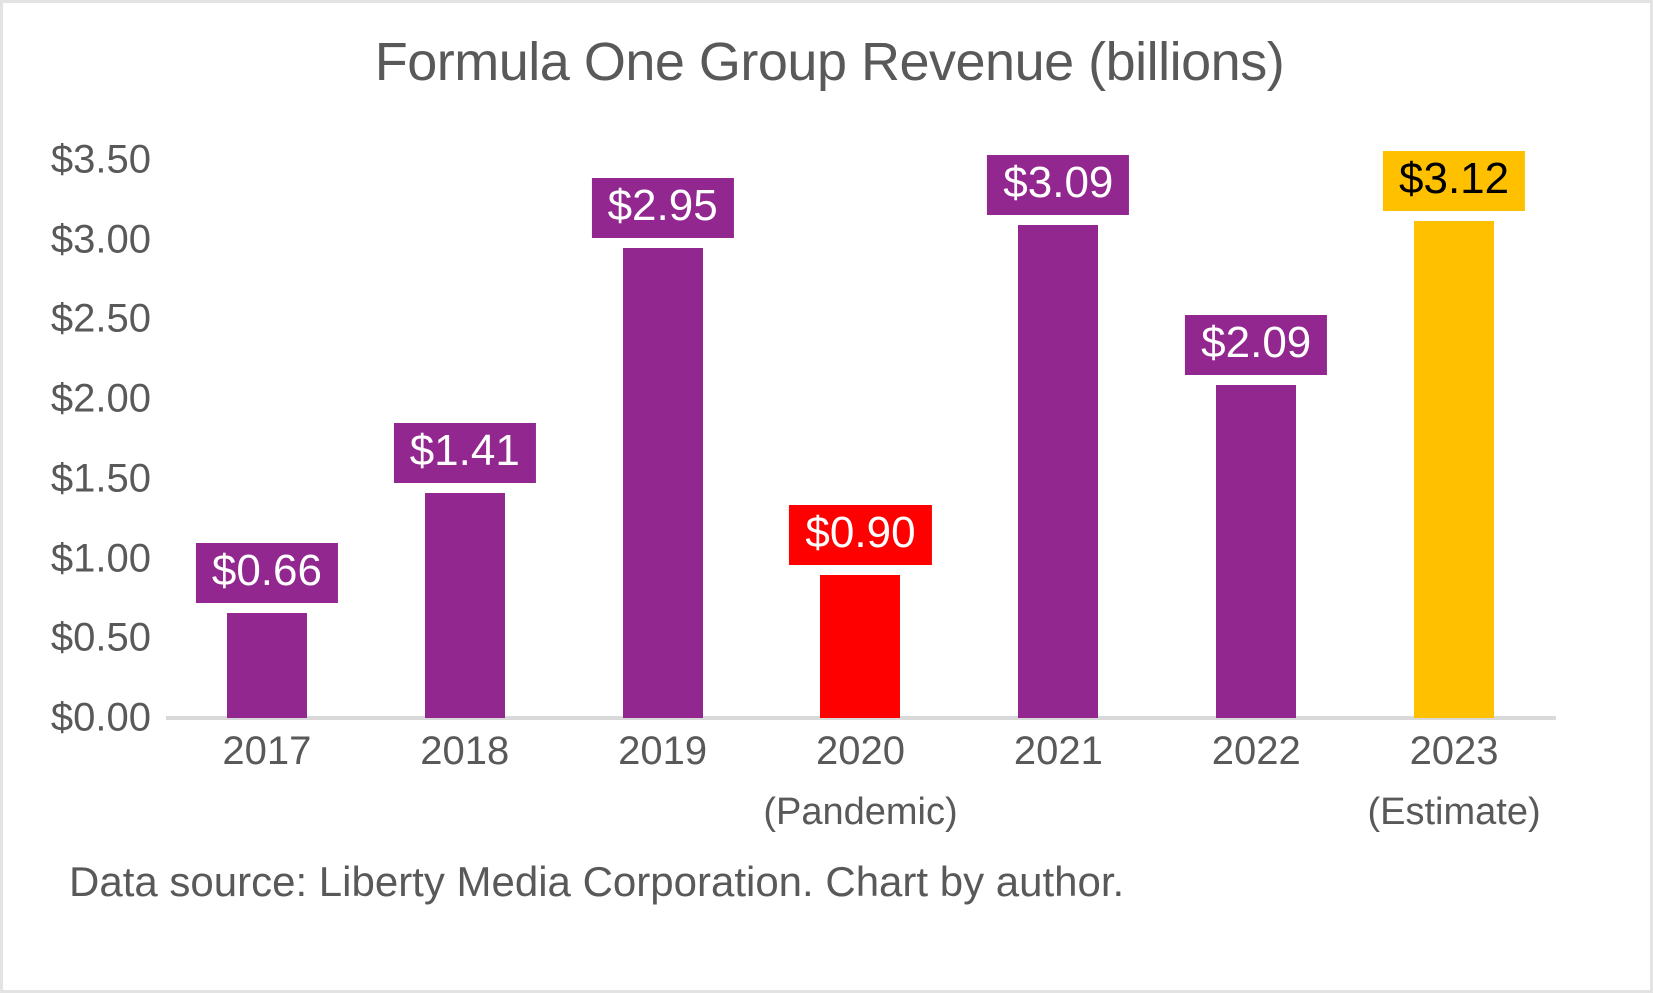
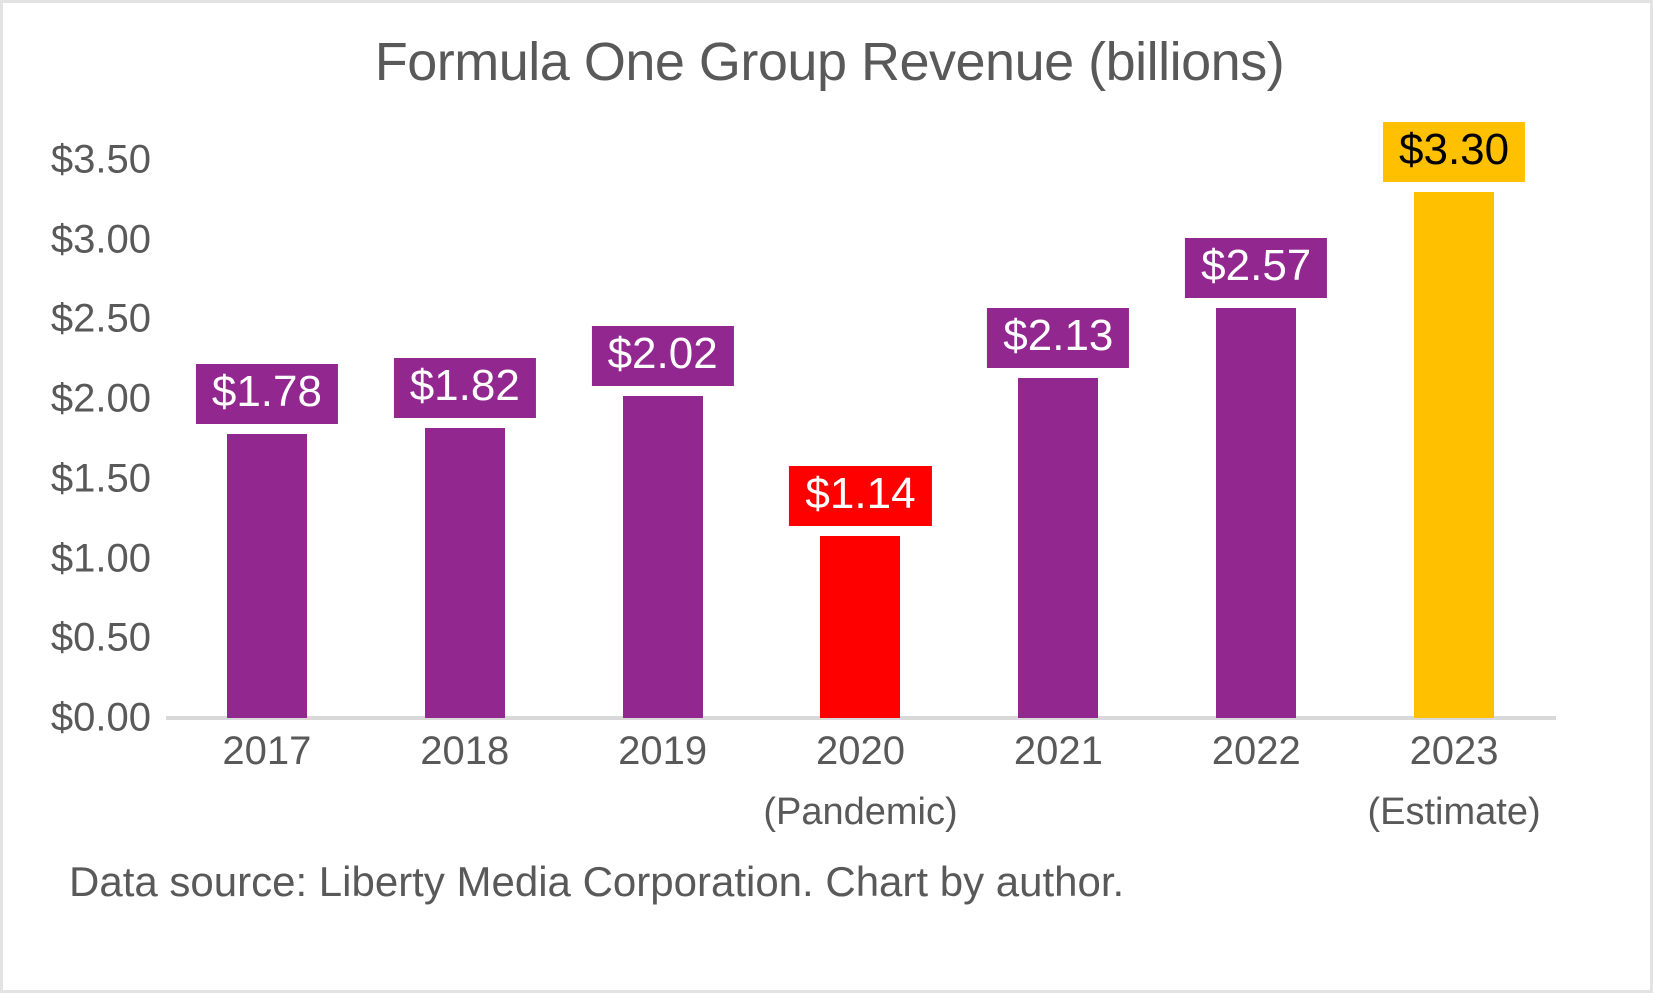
2017: $0.66 -> $1.78
2018: $1.41 -> $1.82
2019: $2.95 -> $2.02
2020: $0.90 -> $1.14
2021: $3.09 -> $2.13
2022: $2.09 -> $2.57
2023: $3.12 -> $3.30
